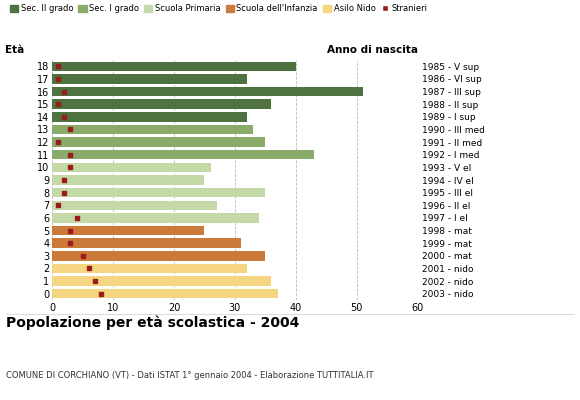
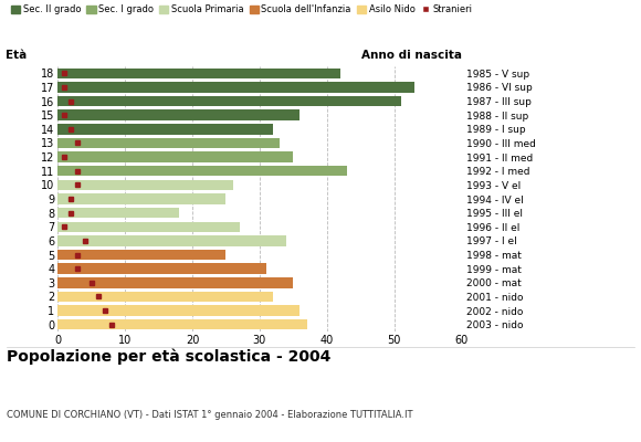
18: 40 -> 42
17: 32 -> 53
8: 35 -> 18
